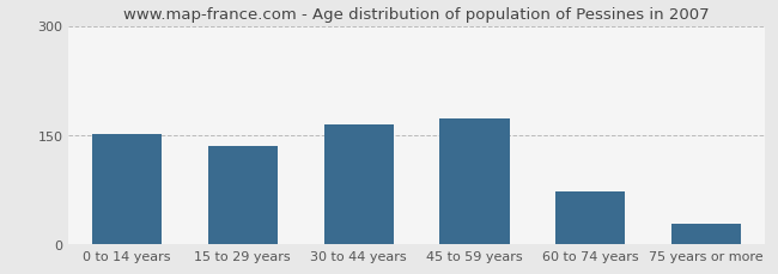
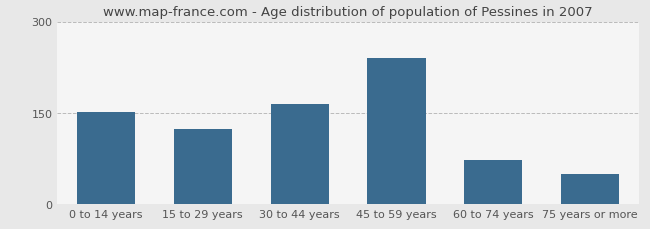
15 to 29 years: 135 -> 124
45 to 59 years: 172 -> 240
75 years or more: 28 -> 50
